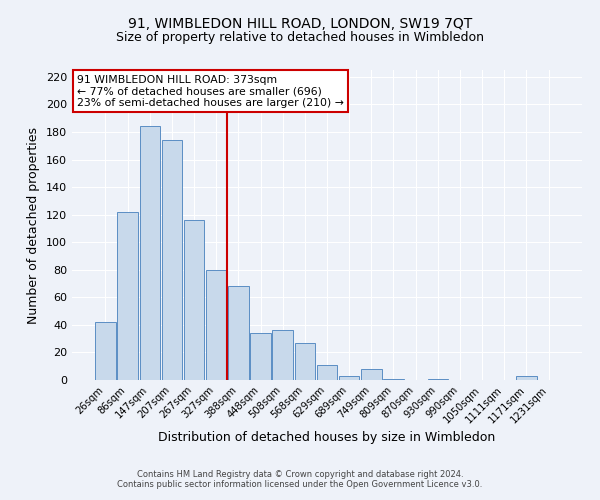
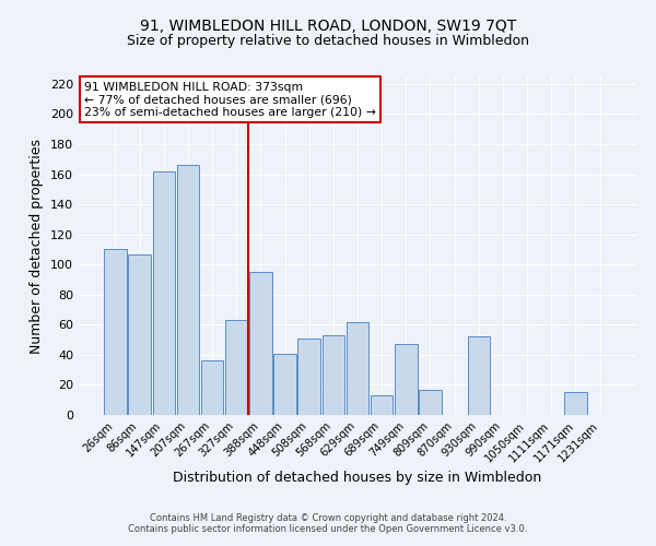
26sqm: 42 -> 110
86sqm: 122 -> 107
147sqm: 184 -> 162
207sqm: 174 -> 166
267sqm: 116 -> 36
327sqm: 80 -> 63
388sqm: 68 -> 95
448sqm: 34 -> 41
508sqm: 36 -> 51
568sqm: 27 -> 53
629sqm: 11 -> 62
689sqm: 3 -> 13
749sqm: 8 -> 47
809sqm: 1 -> 17
930sqm: 1 -> 52
1171sqm: 3 -> 15
